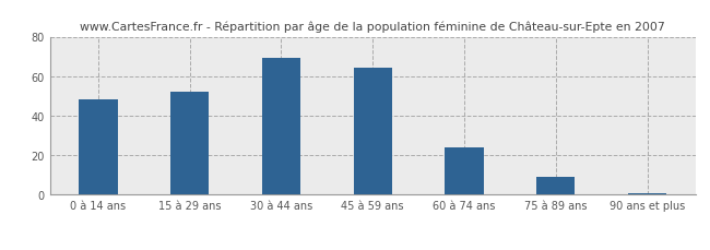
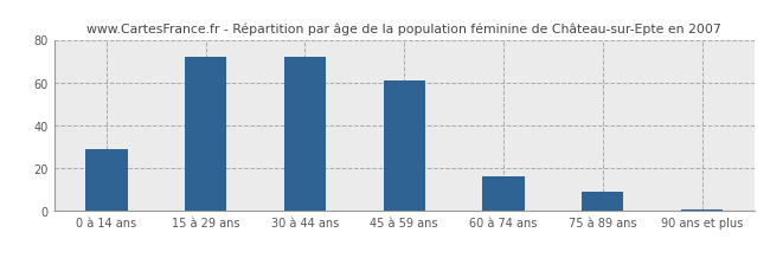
0 à 14 ans: 48 -> 29
15 à 29 ans: 52 -> 72
30 à 44 ans: 69 -> 72
45 à 59 ans: 64 -> 61
60 à 74 ans: 24 -> 16
